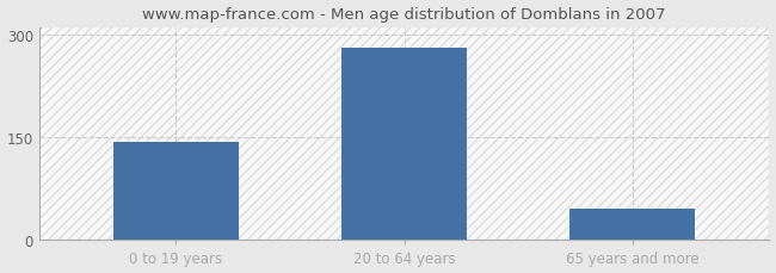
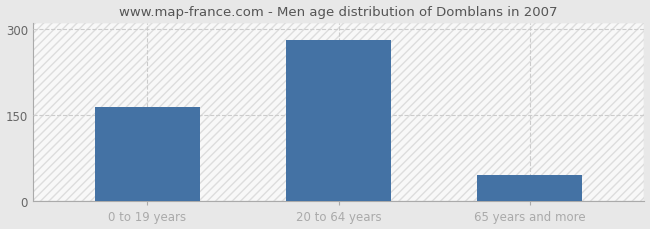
0 to 19 years: 143 -> 164
